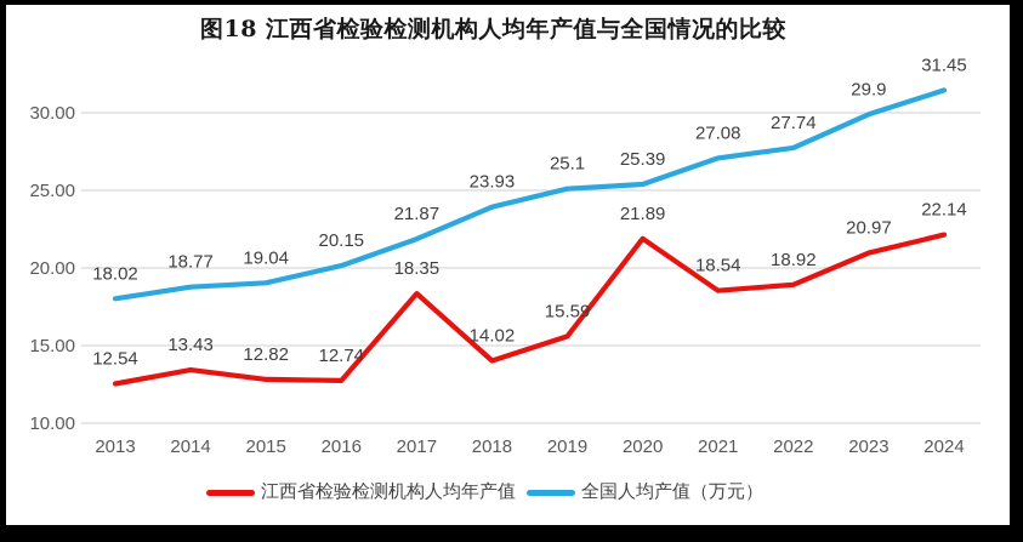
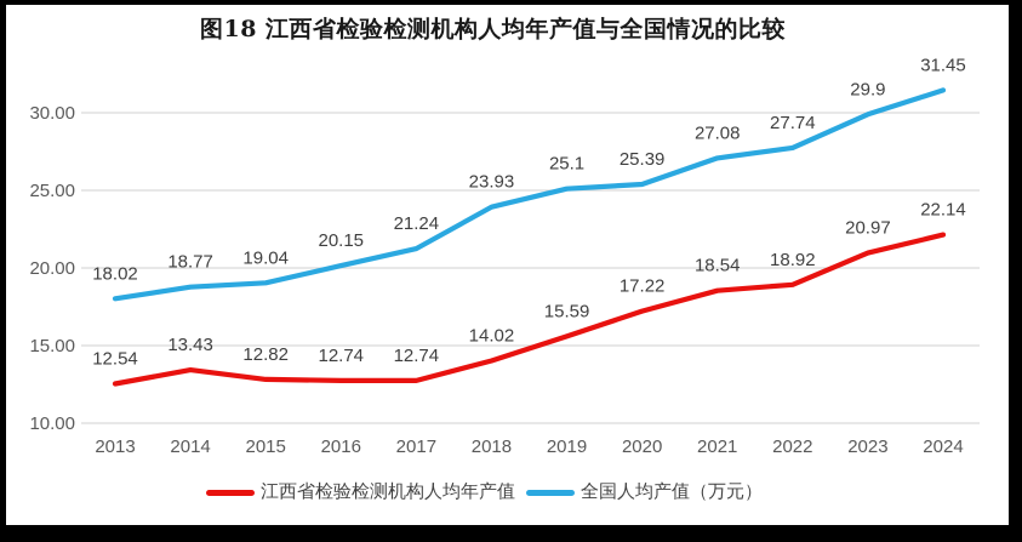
江西省检验检测机构人均年产值/2017: 18.35 -> 12.74
全国人均产值（万元）/2017: 21.87 -> 21.24
江西省检验检测机构人均年产值/2020: 21.89 -> 17.22
